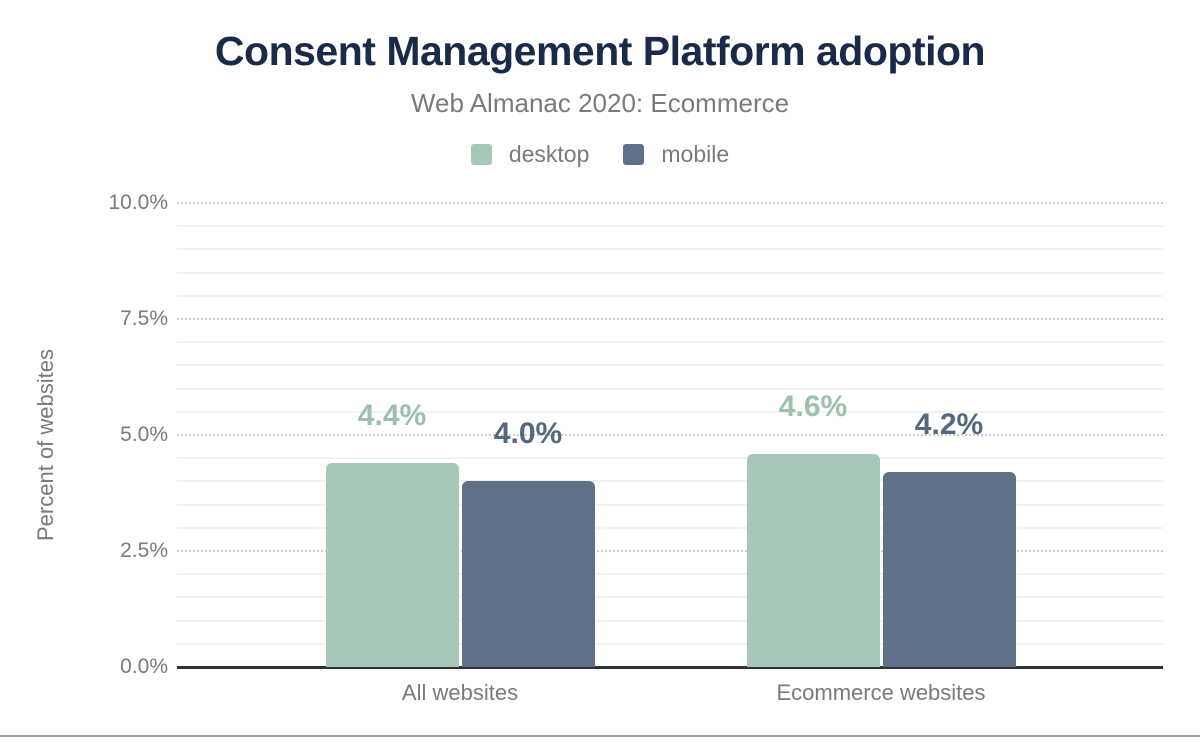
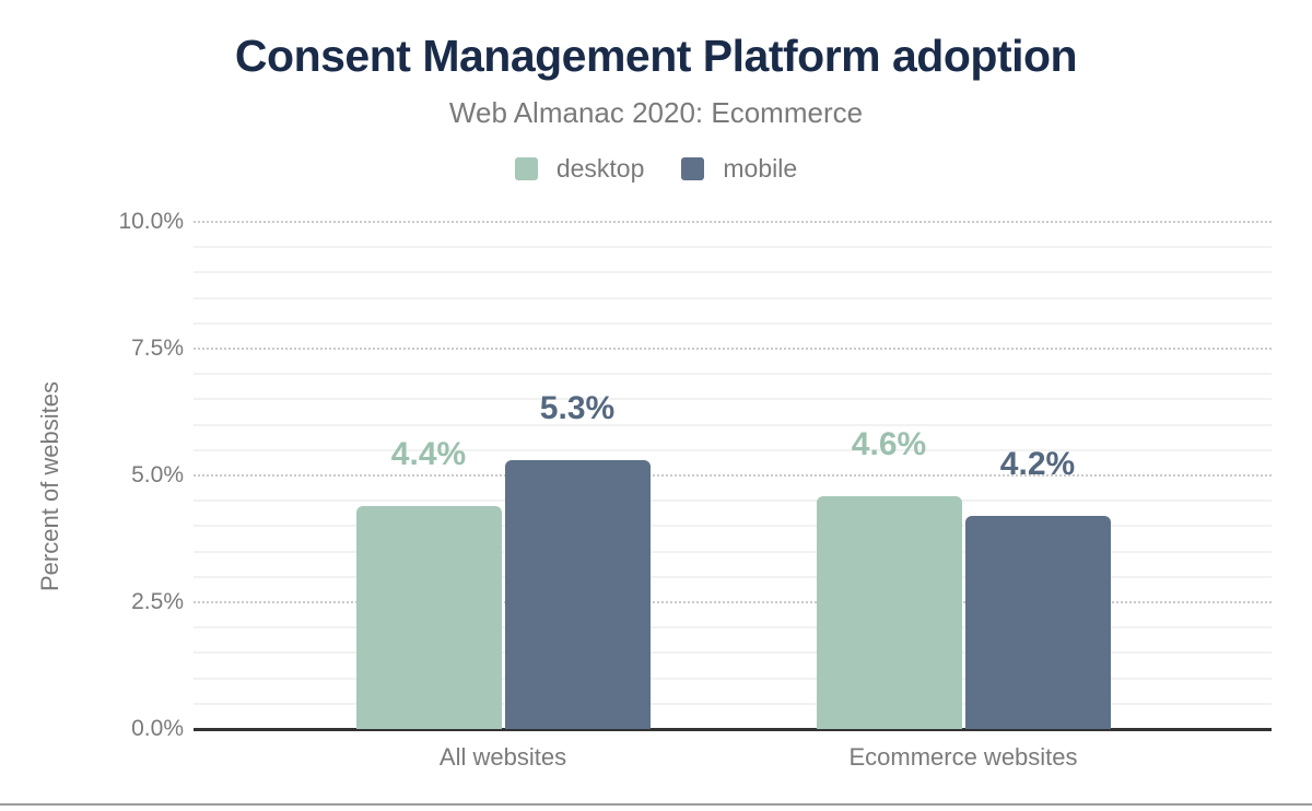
mobile/All websites: 4.0% -> 5.3%
